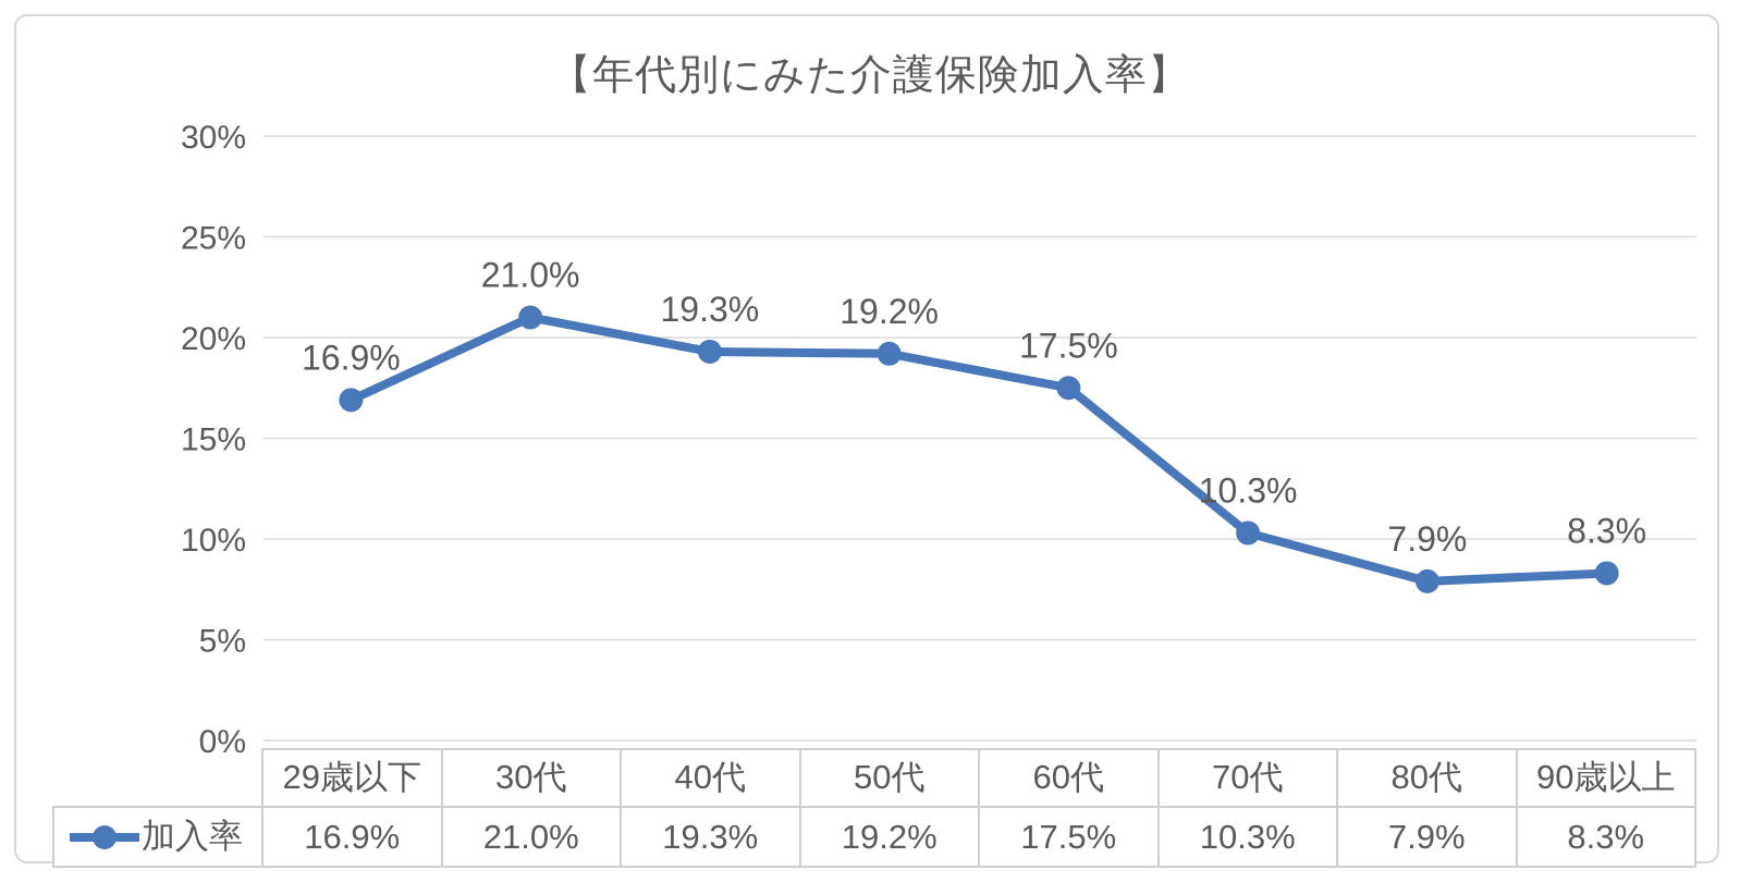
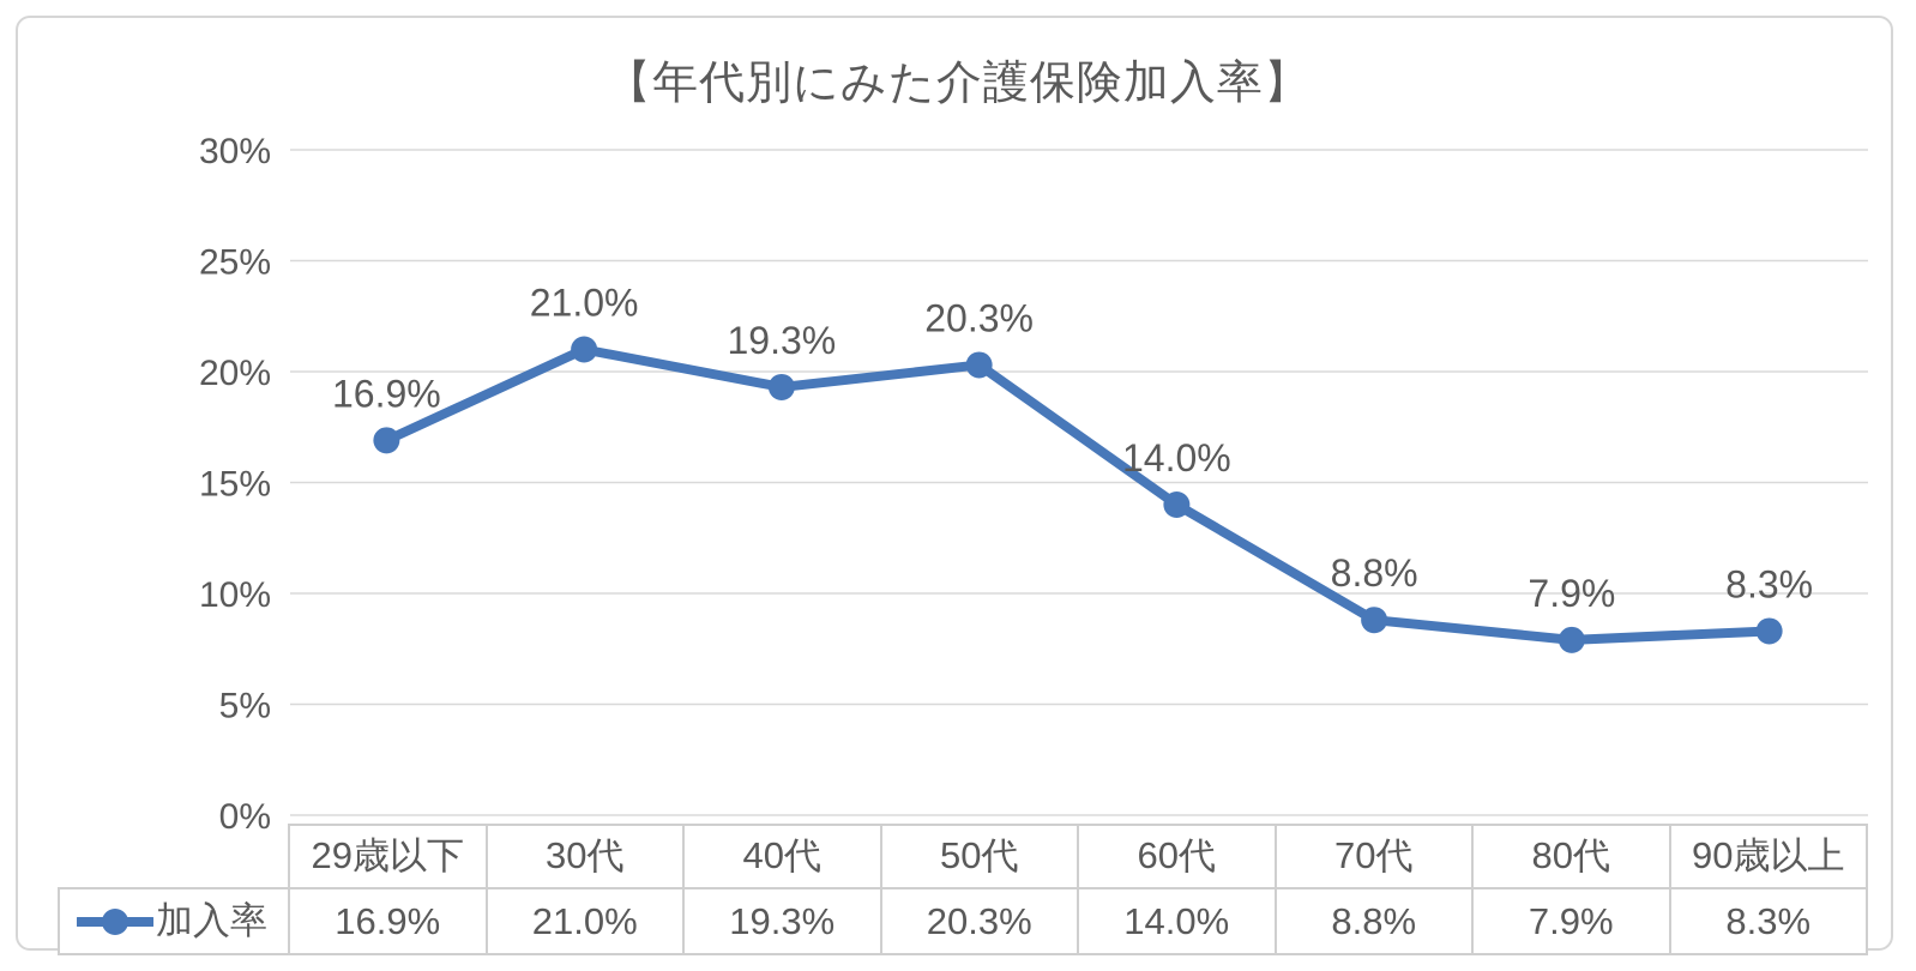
50代: 19.2% -> 20.3%
60代: 17.5% -> 14.0%
70代: 10.3% -> 8.8%
